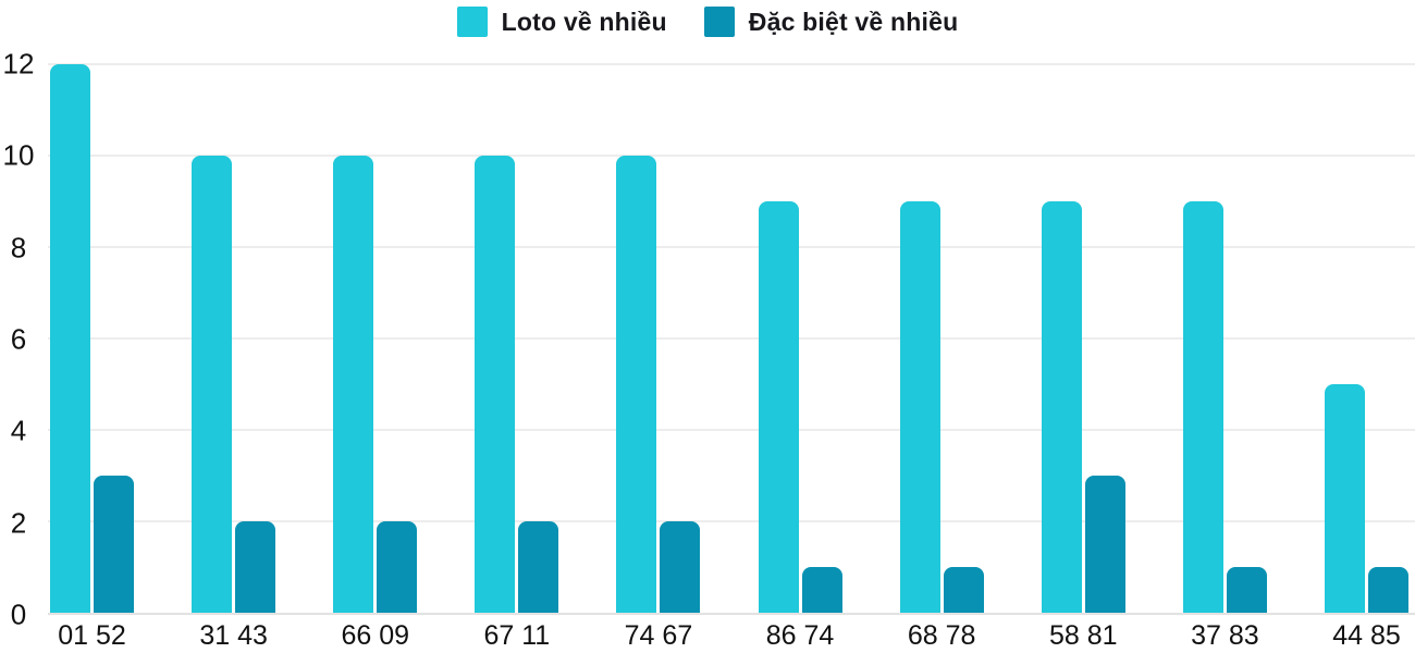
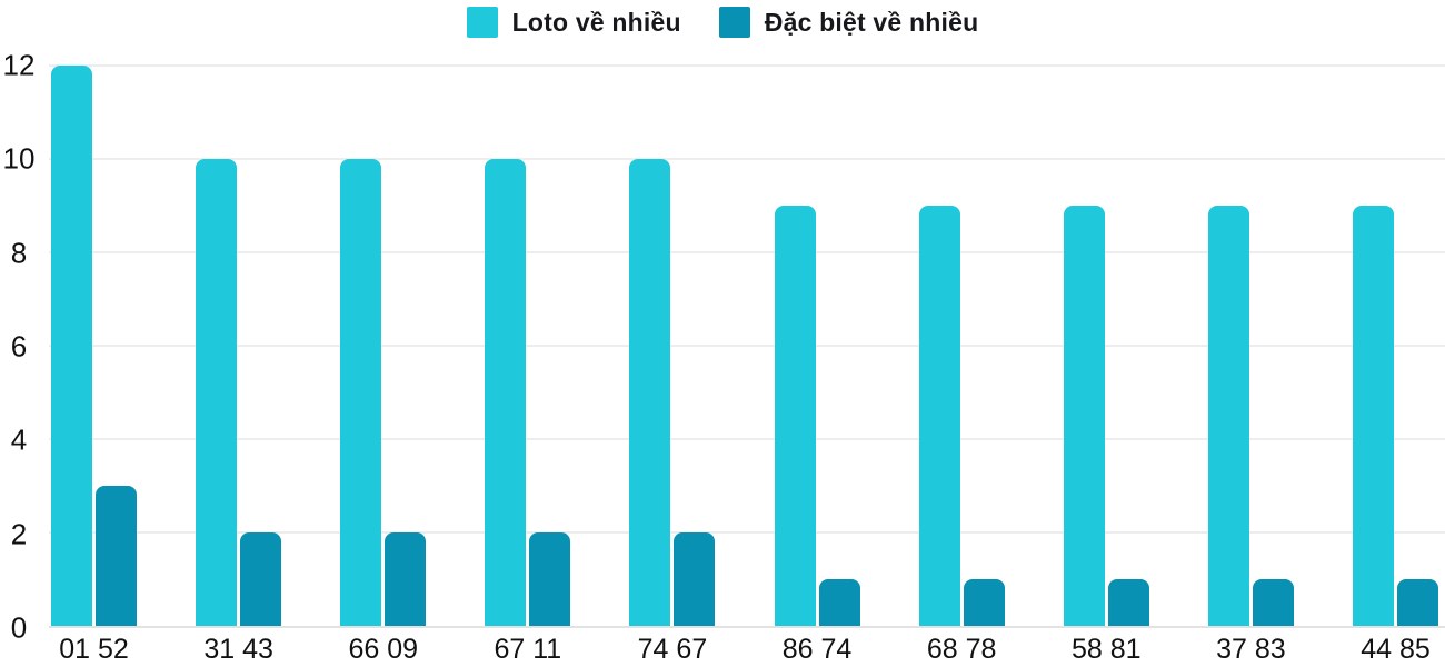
Đặc biệt về nhiều/58 81: 3 -> 1
Loto về nhiều/44 85: 5 -> 9
